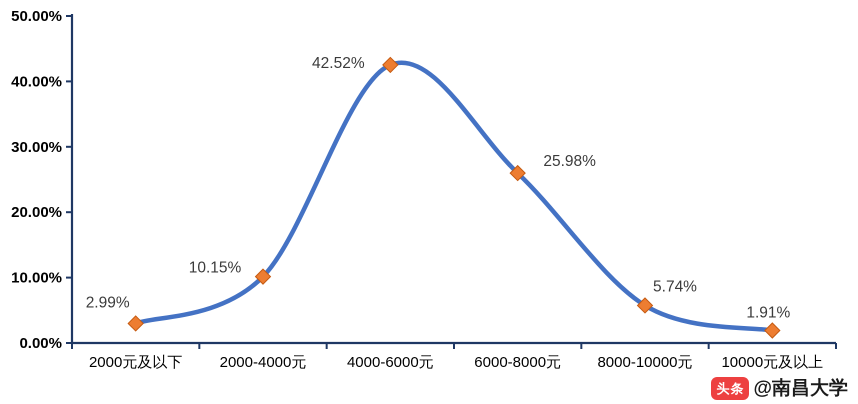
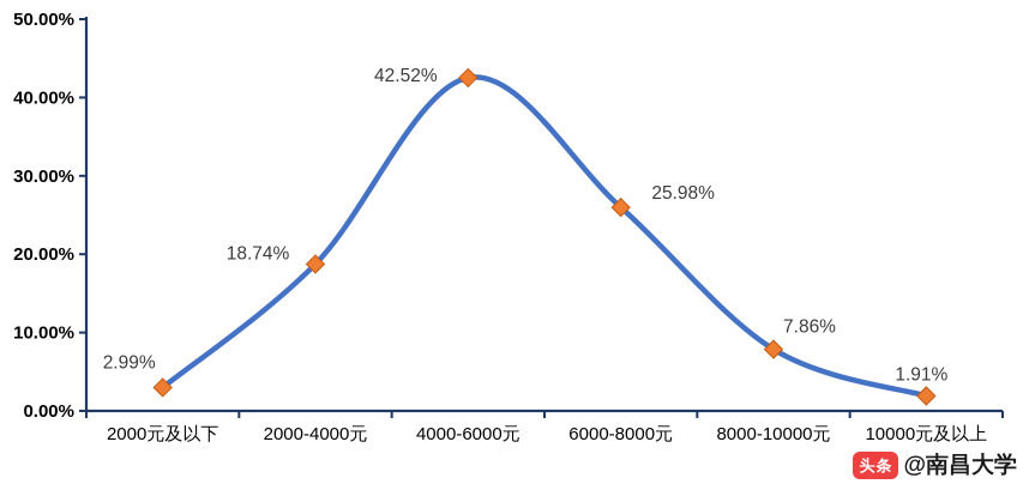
2000-4000元: 10.15% -> 18.74%
8000-10000元: 5.74% -> 7.86%
